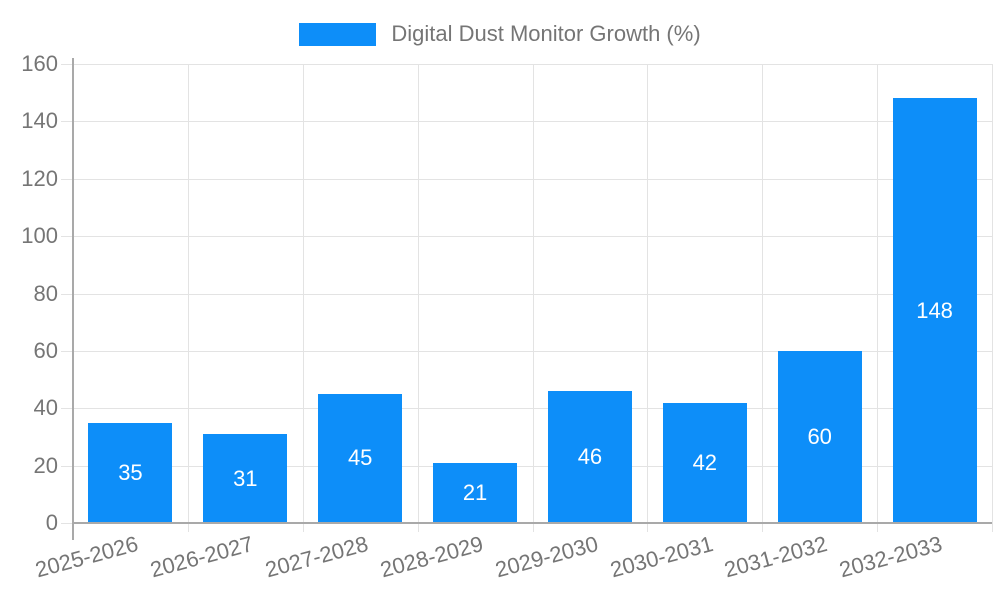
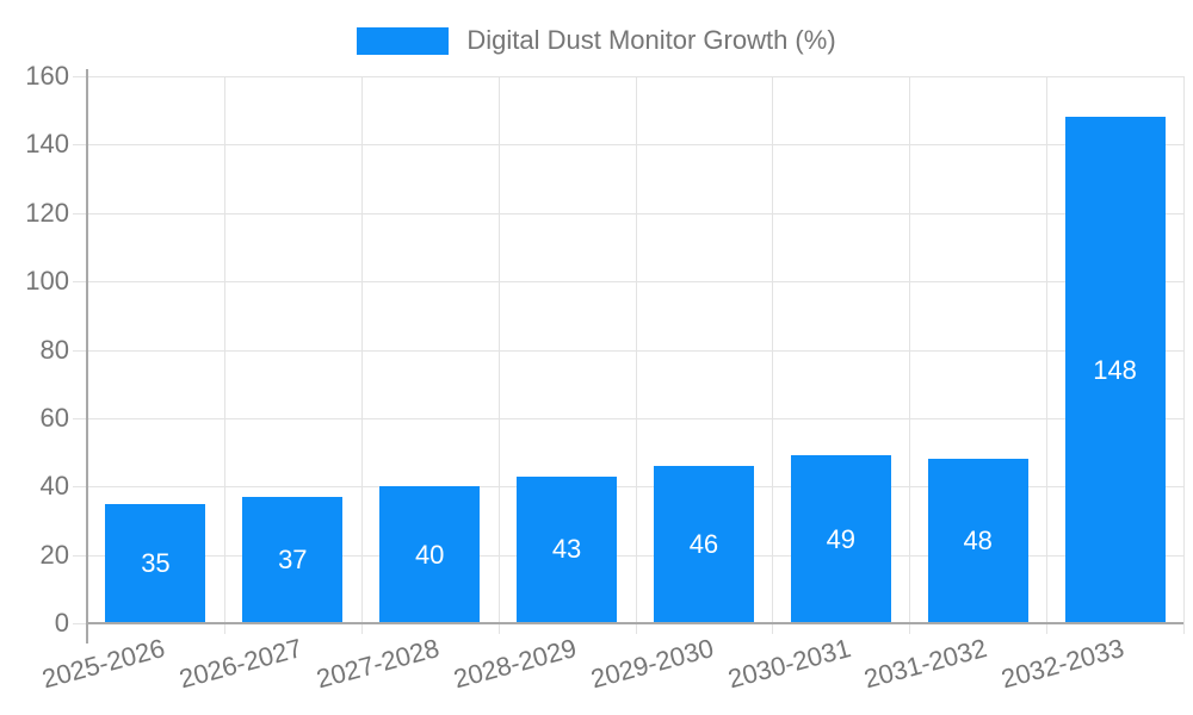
2026-2027: 31 -> 37
2027-2028: 45 -> 40
2028-2029: 21 -> 43
2030-2031: 42 -> 49
2031-2032: 60 -> 48
